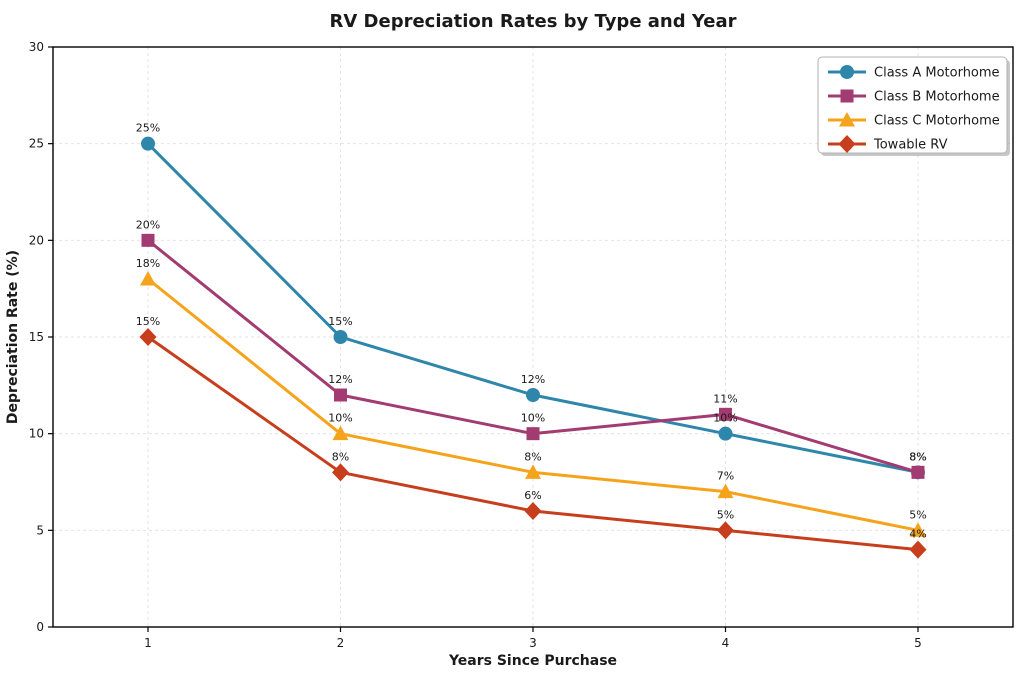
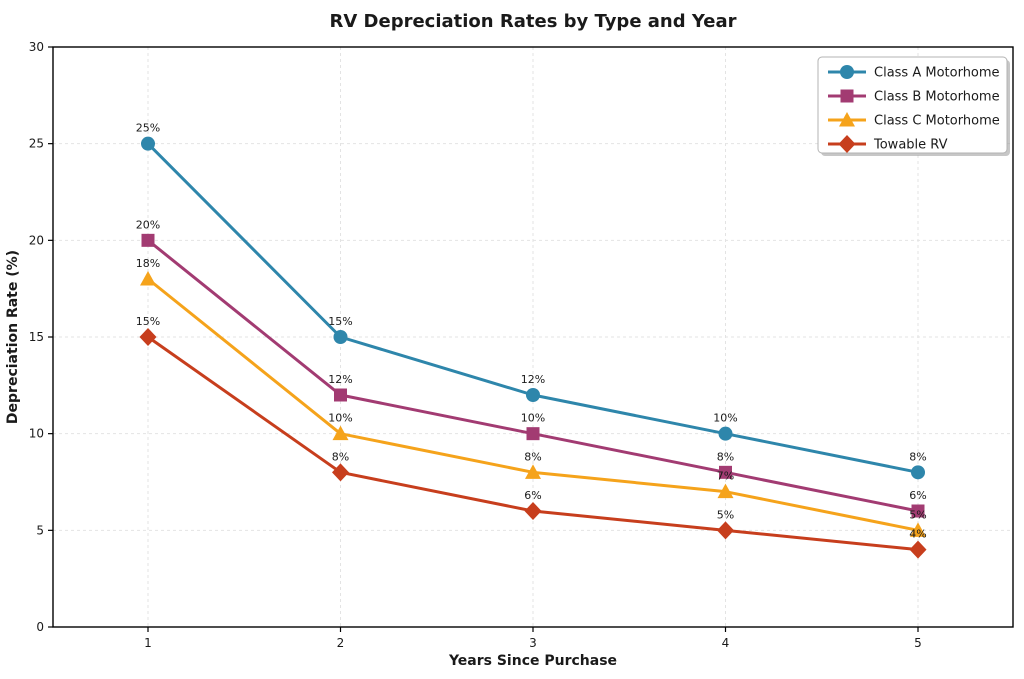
Class B Motorhome/4: 11% -> 8%
Class B Motorhome/5: 8% -> 6%
